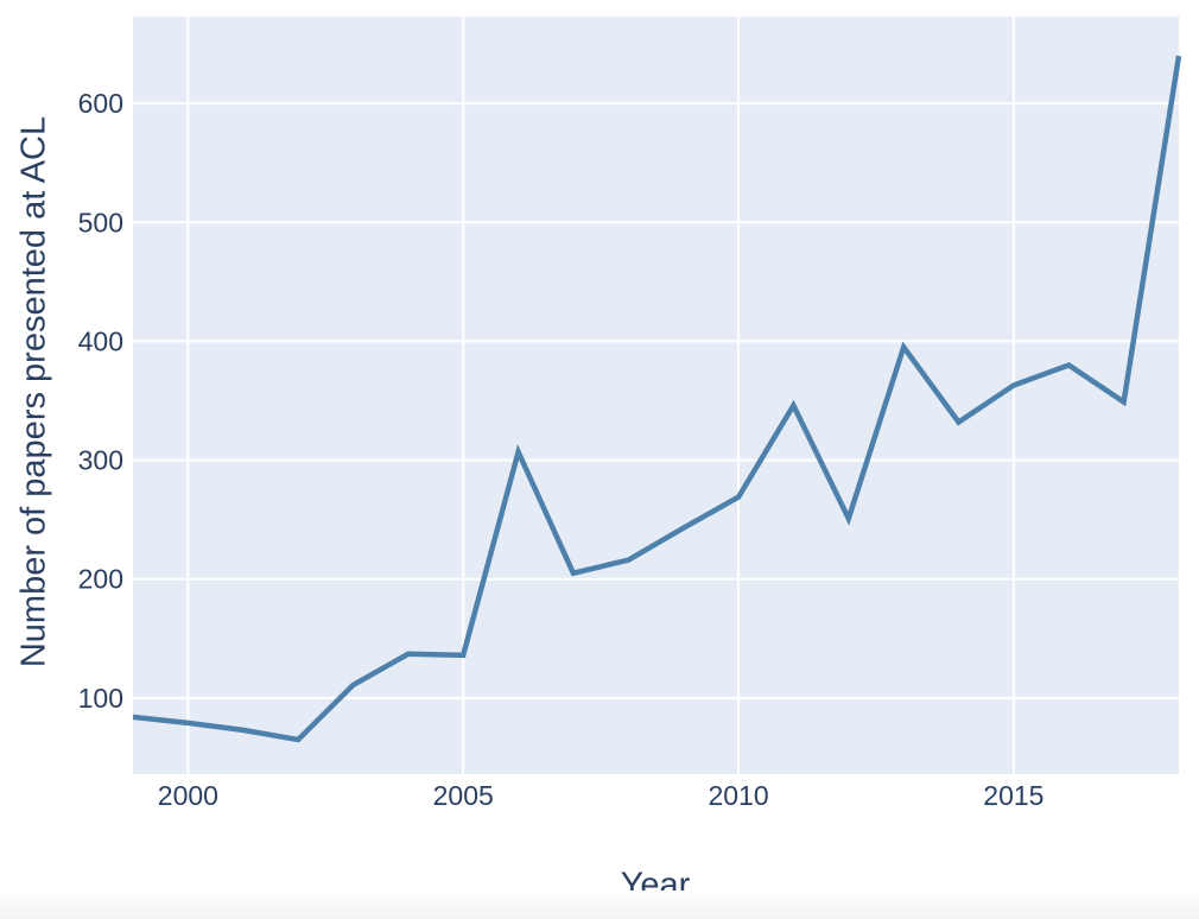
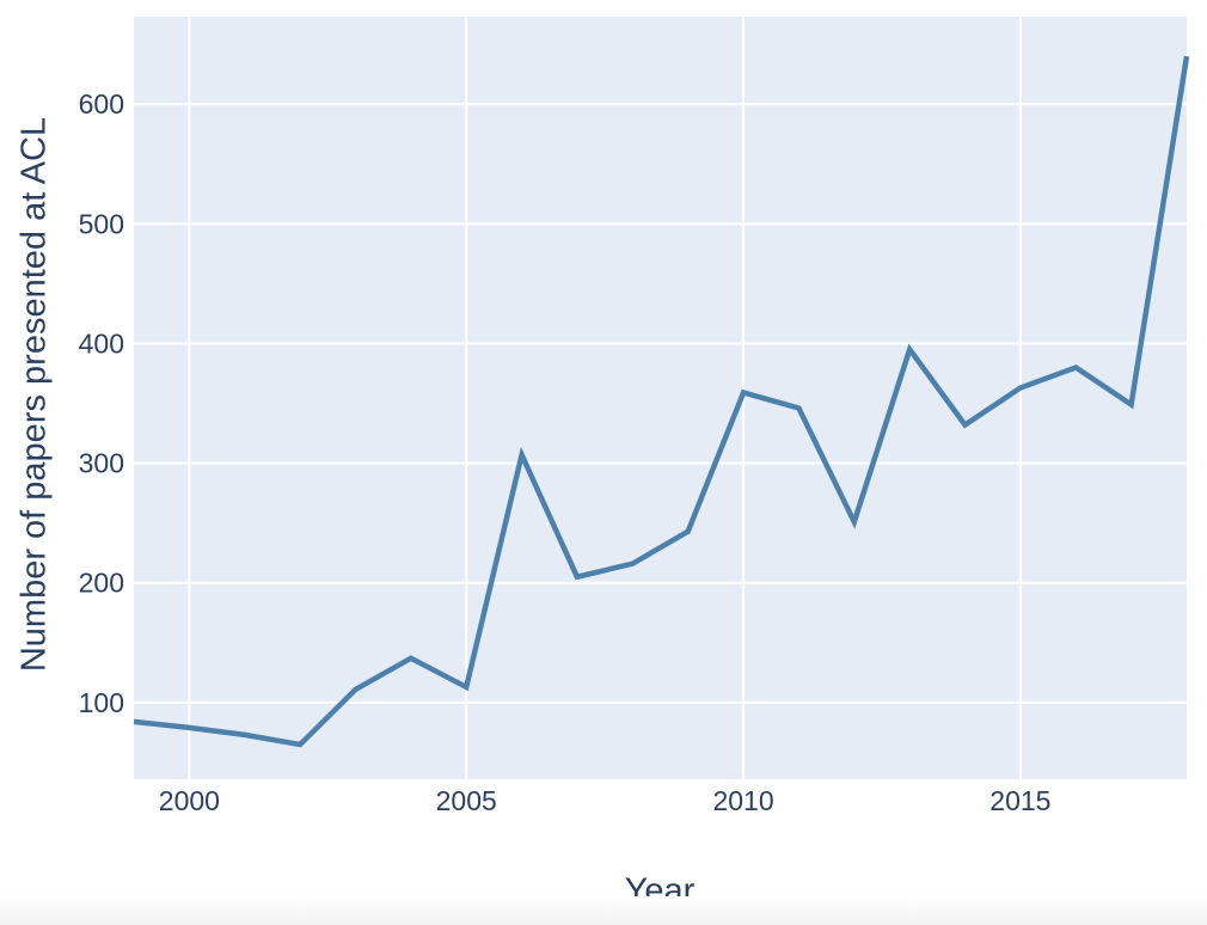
2005: 136 -> 113
2010: 269 -> 359
